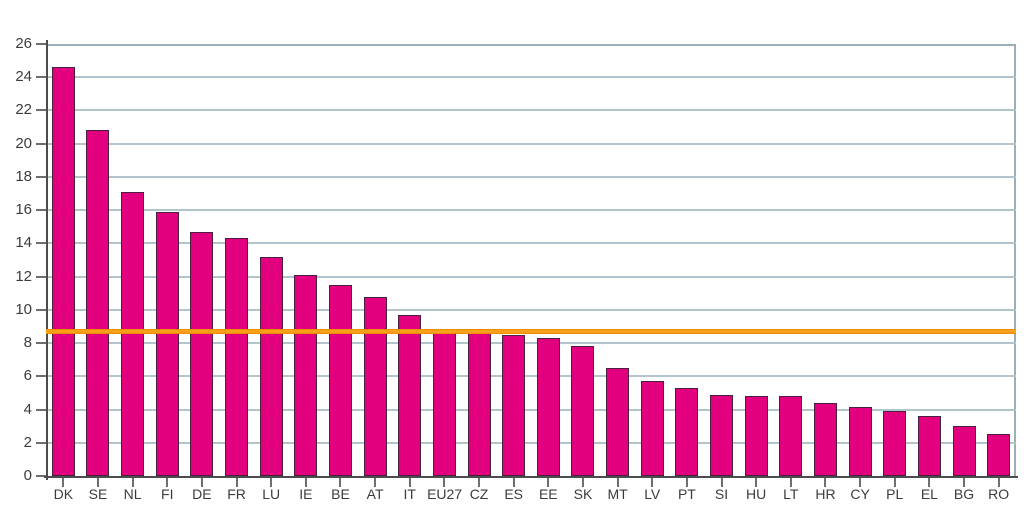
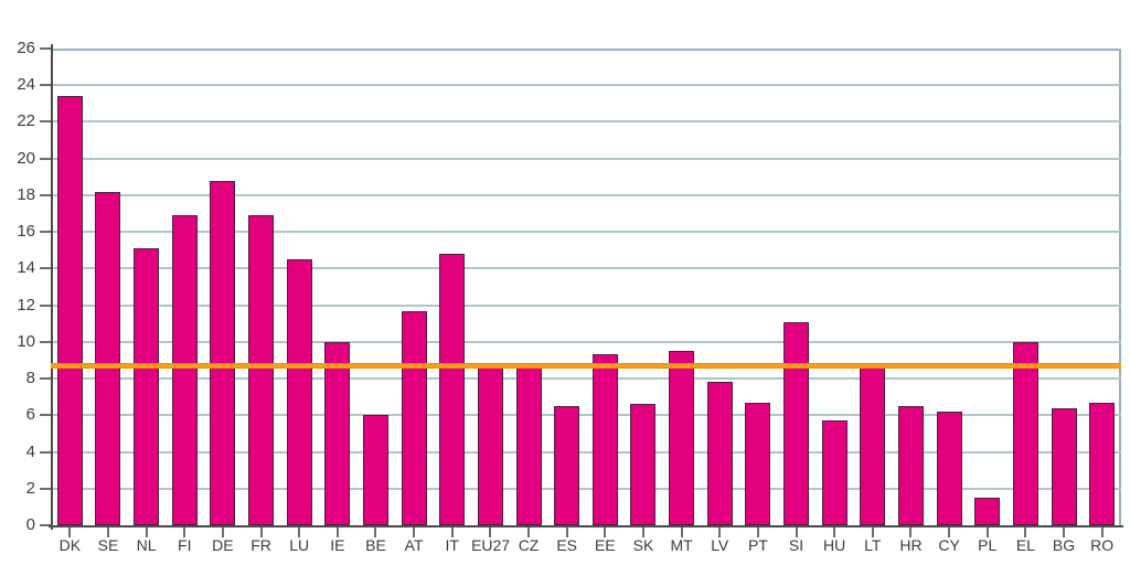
DK: 24.6 -> 23.4
SE: 20.8 -> 18.2
NL: 17.1 -> 15.1
FI: 15.9 -> 16.9
DE: 14.7 -> 18.8
FR: 14.3 -> 16.9
LU: 13.2 -> 14.5
IE: 12.1 -> 10.0
BE: 11.5 -> 6.0
AT: 10.8 -> 11.7
IT: 9.7 -> 14.8
ES: 8.5 -> 6.5
EE: 8.3 -> 9.3
SK: 7.8 -> 6.6
MT: 6.5 -> 9.5
LV: 5.7 -> 7.8
PT: 5.3 -> 6.7
SI: 4.8 -> 11.1
HU: 4.8 -> 5.7
LT: 4.8 -> 8.8
HR: 4.4 -> 6.5
CY: 4.2 -> 6.2
PL: 3.9 -> 1.5
EL: 3.6 -> 10.0
BG: 3.0 -> 6.4
RO: 2.5 -> 6.7
